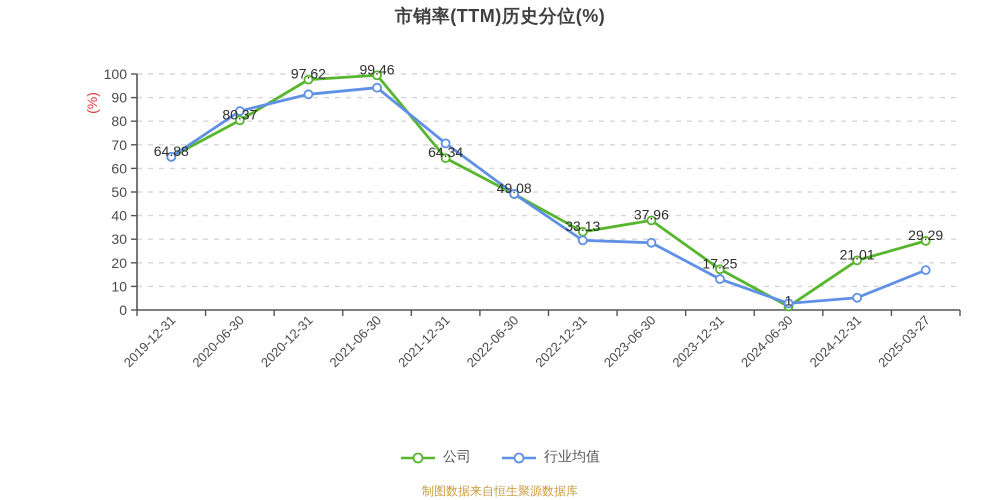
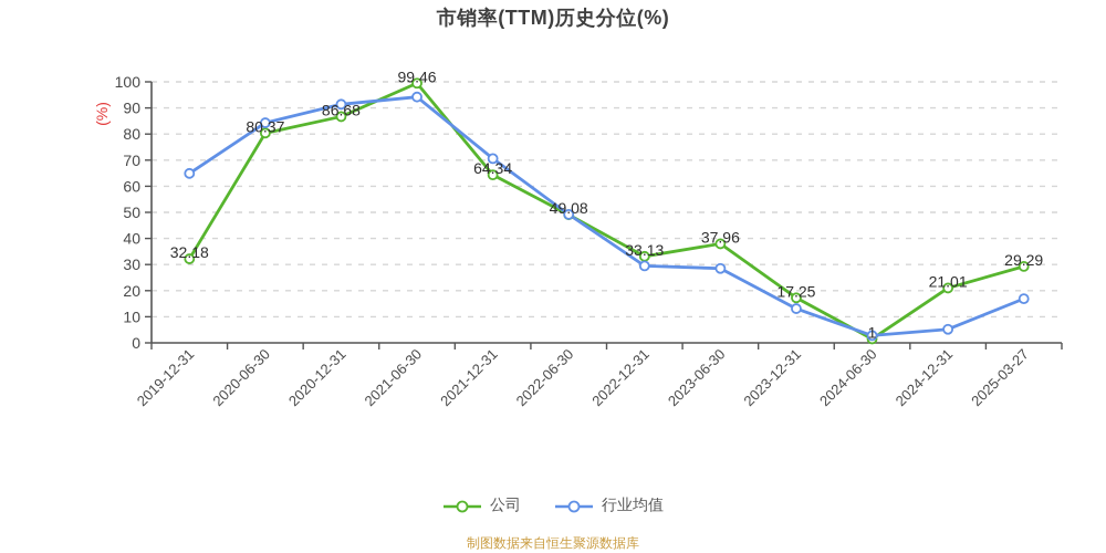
公司/2019-12-31: 64.88 -> 32.18
公司/2020-12-31: 97.62 -> 86.68
